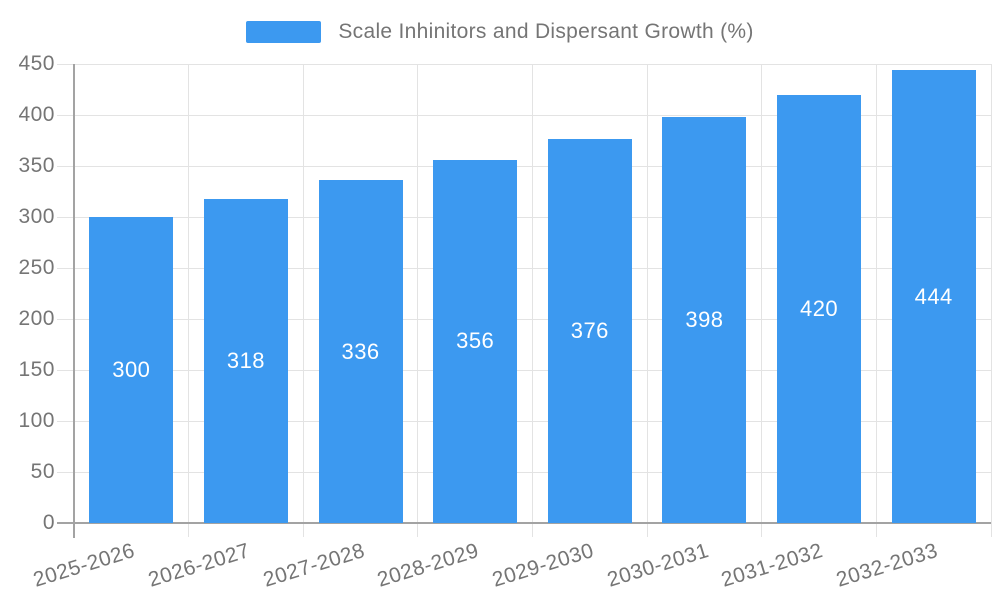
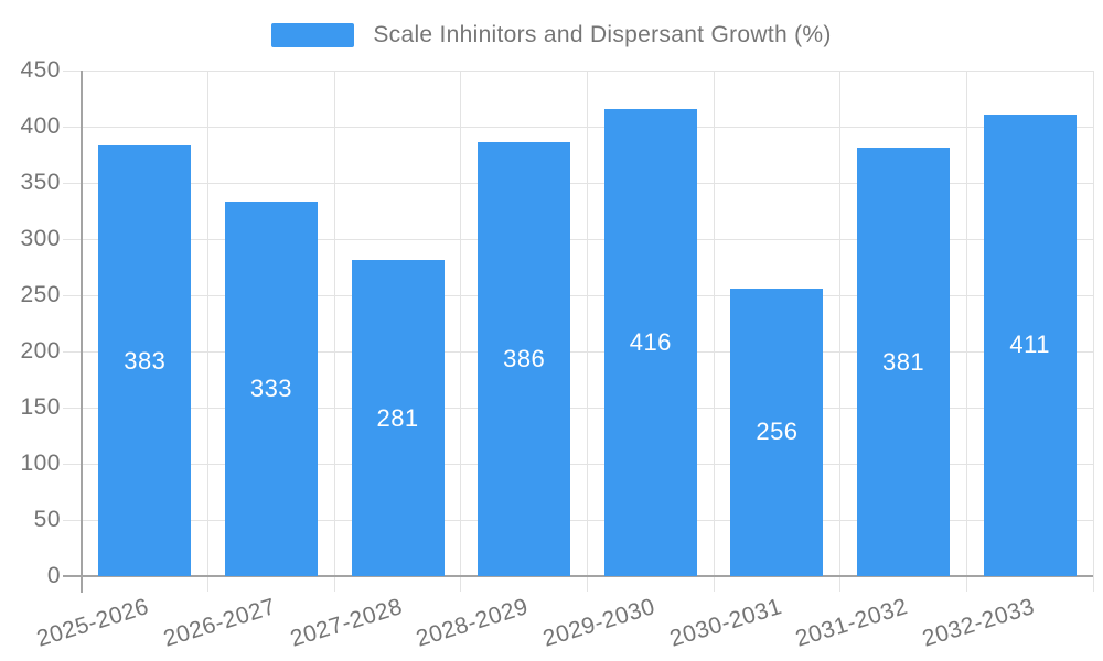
2025-2026: 300 -> 383
2026-2027: 318 -> 333
2027-2028: 336 -> 281
2028-2029: 356 -> 386
2029-2030: 376 -> 416
2030-2031: 398 -> 256
2031-2032: 420 -> 381
2032-2033: 444 -> 411
